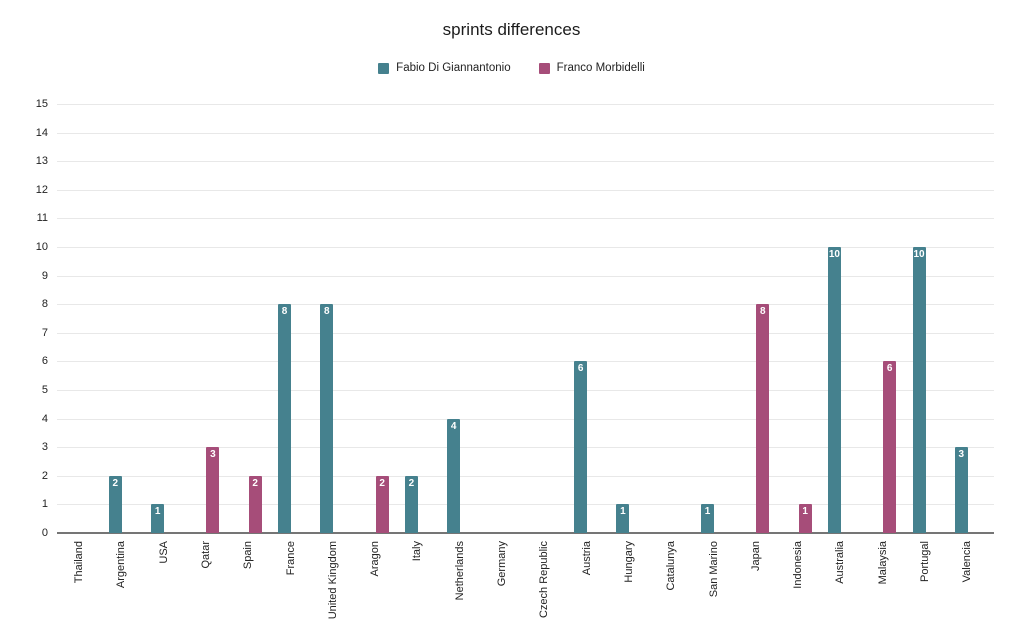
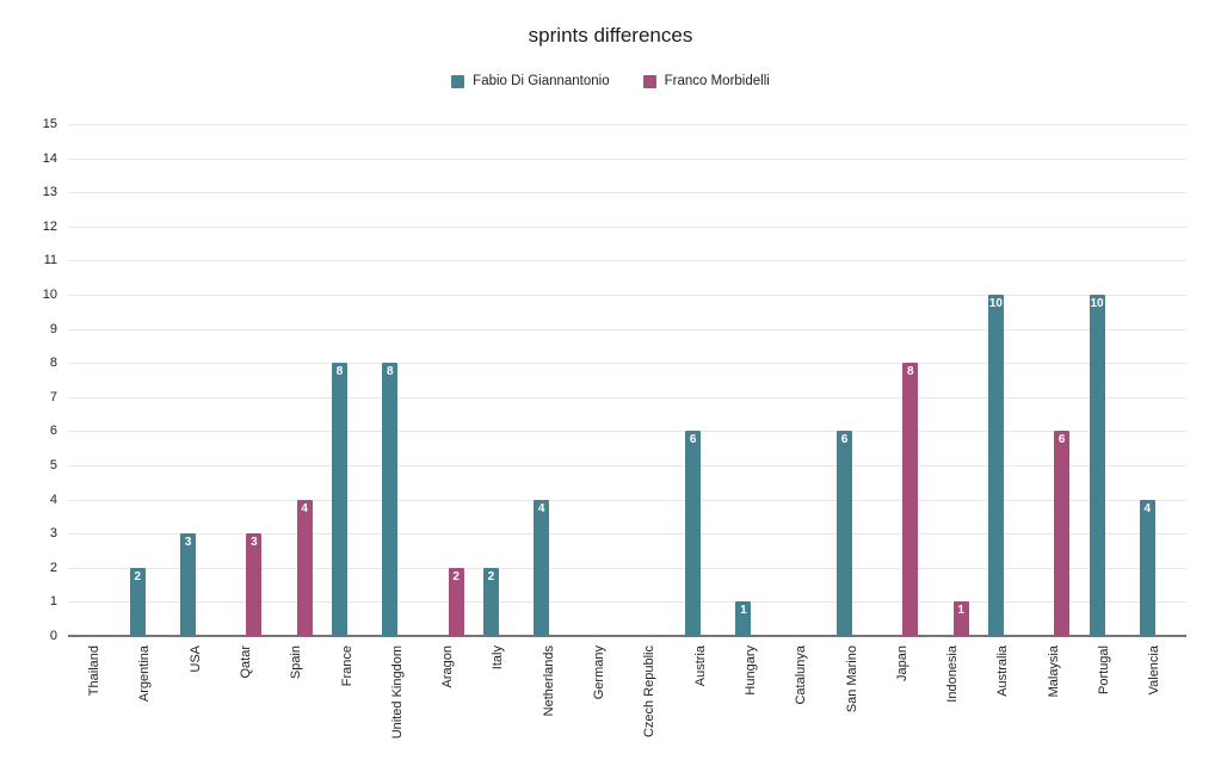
Fabio Di Giannantonio/USA: 1 -> 3
Franco Morbidelli/Spain: 2 -> 4
Fabio Di Giannantonio/San Marino: 1 -> 6
Fabio Di Giannantonio/Valencia: 3 -> 4
